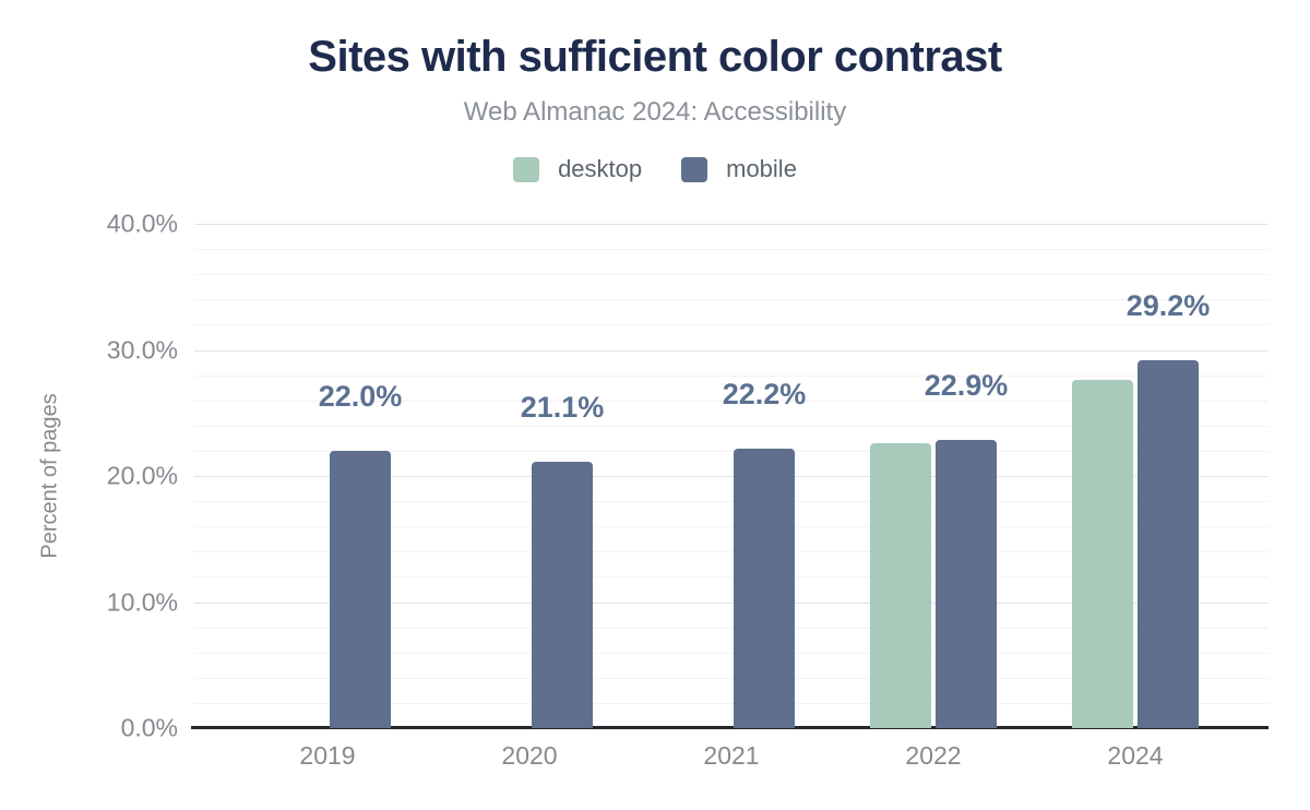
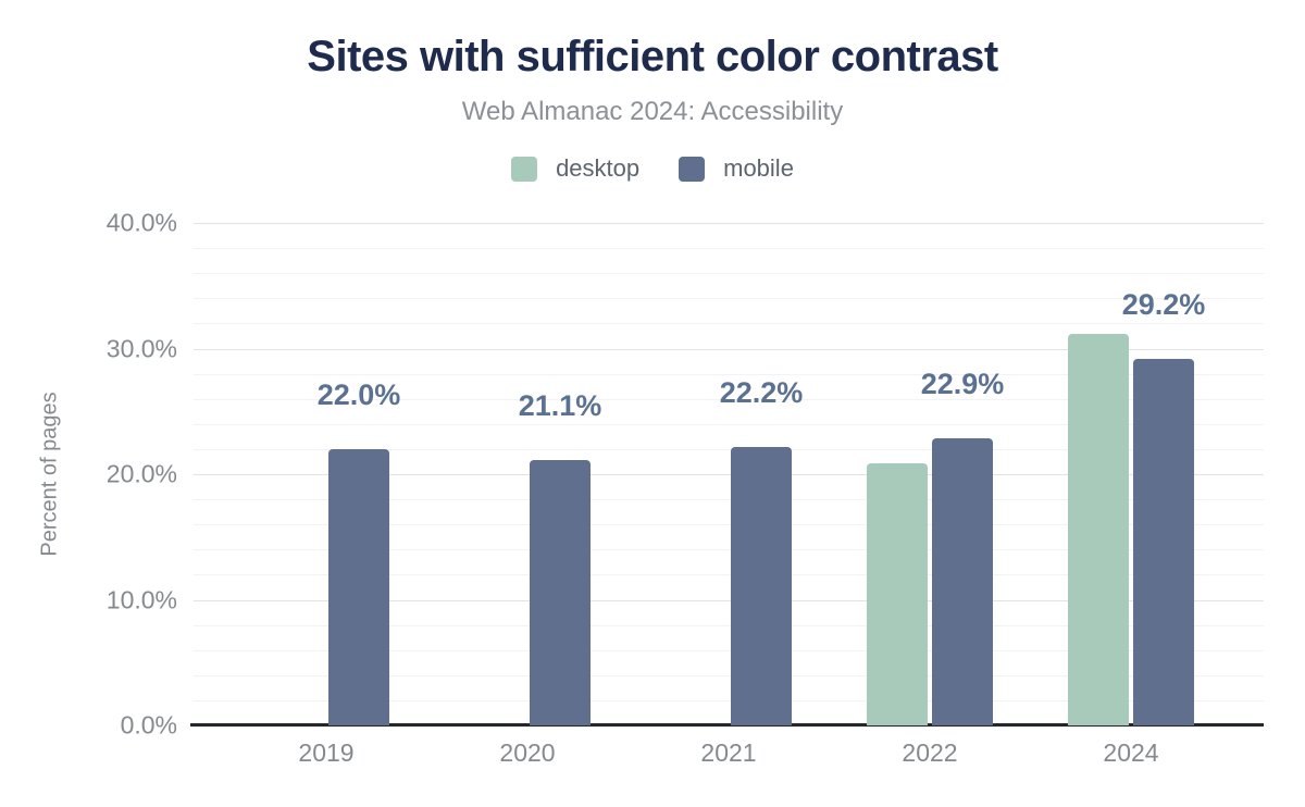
desktop/2022: 22.6% -> 20.9%
desktop/2024: 27.6% -> 31.2%
